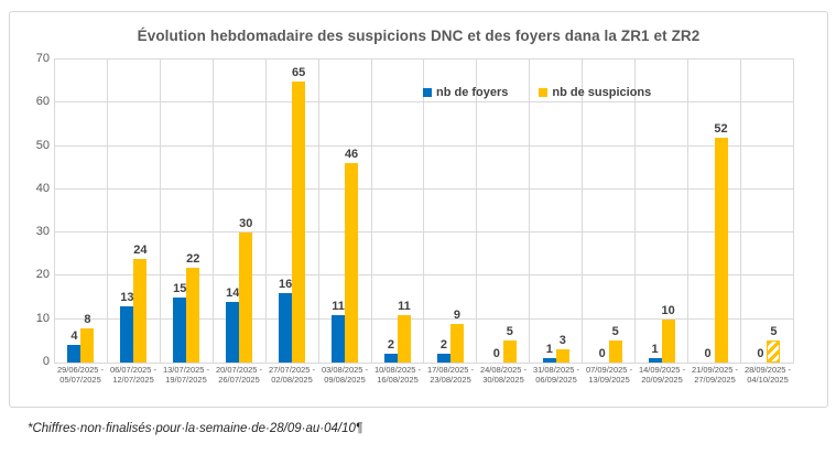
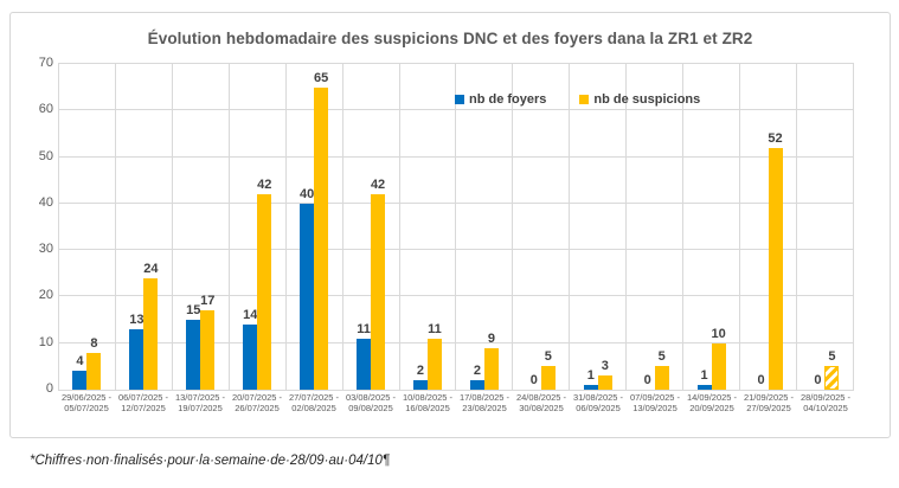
nb de suspicions/13/07/2025 - 19/07/2025: 22 -> 17
nb de suspicions/20/07/2025 - 26/07/2025: 30 -> 42
nb de foyers/27/07/2025 - 02/08/2025: 16 -> 40
nb de suspicions/03/08/2025 - 09/08/2025: 46 -> 42
